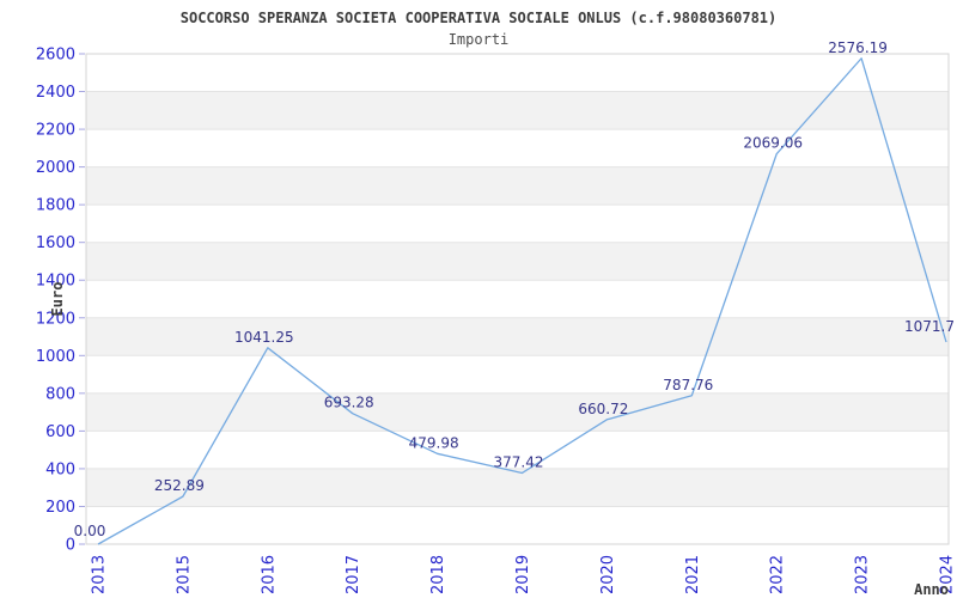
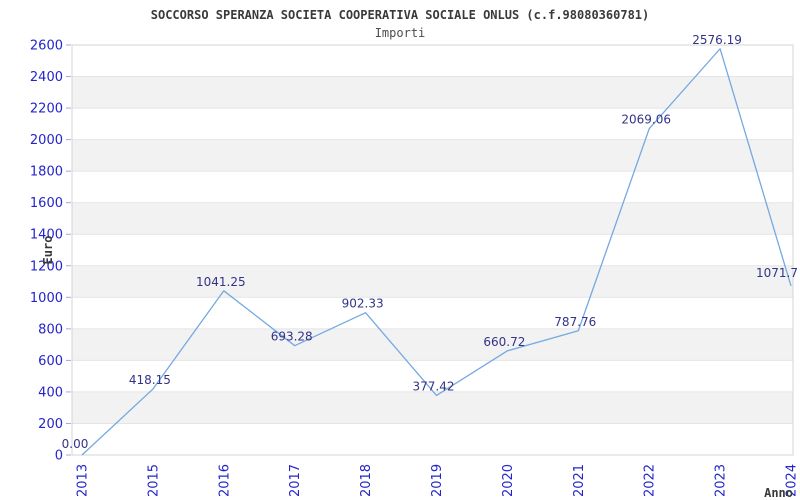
2015: 252.89 -> 418.15
2018: 479.98 -> 902.33
